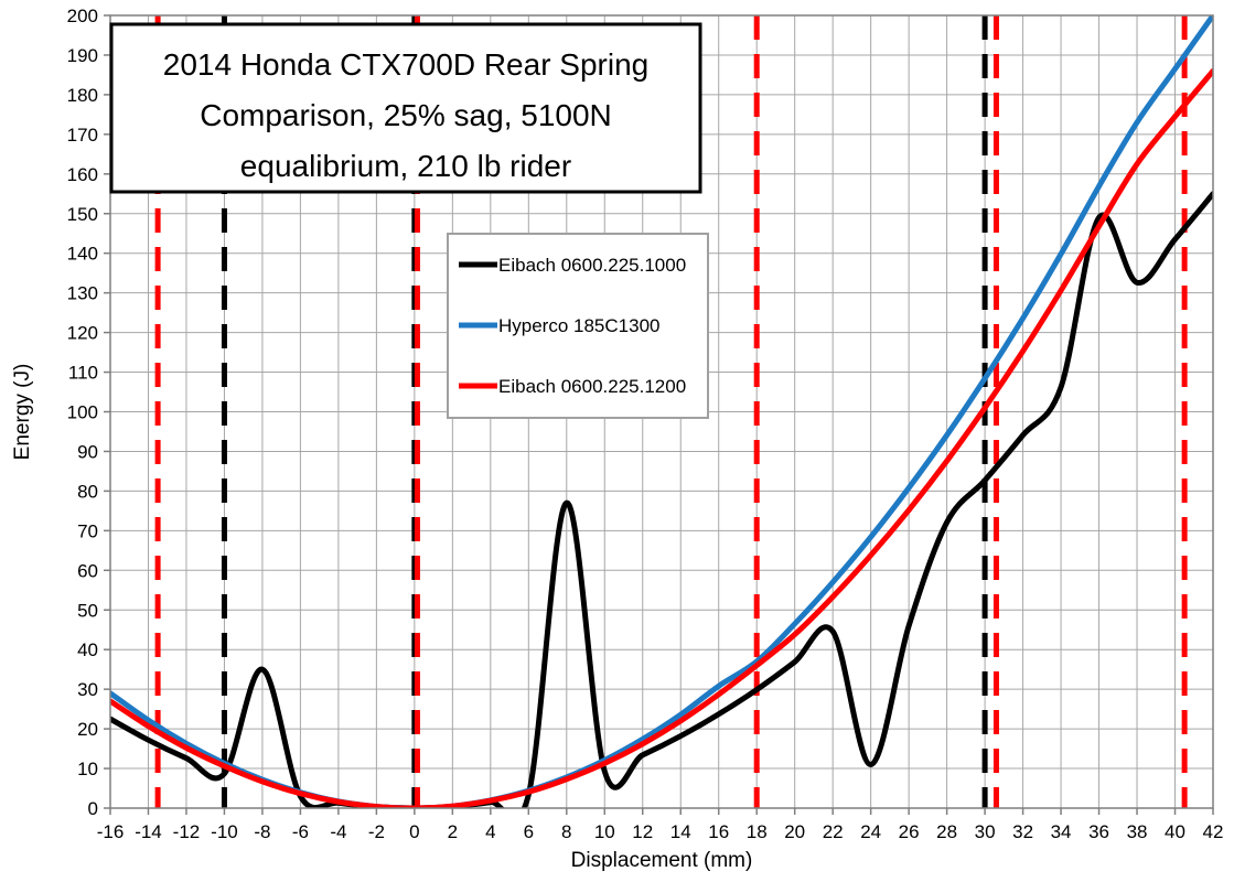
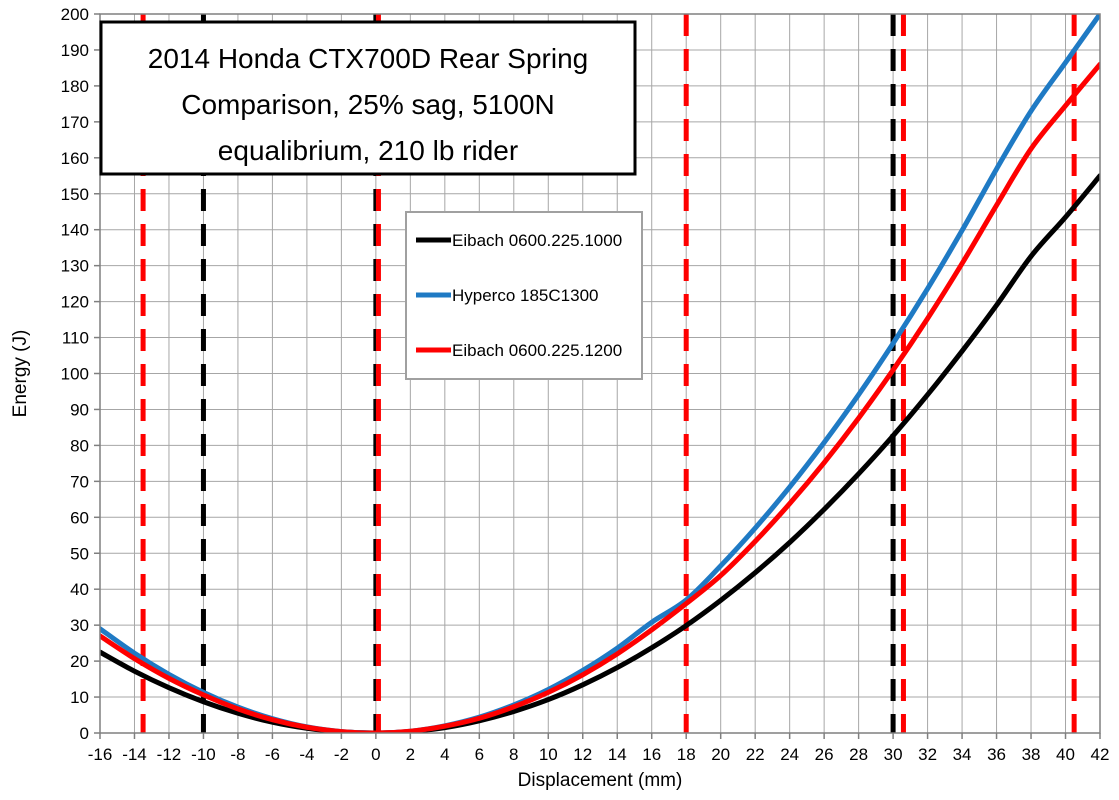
Eibach 0600.225.1000/-8: 35 -> 6
Eibach 0600.225.1000/8: 77 -> 6
Eibach 0600.225.1000/24: 11 -> 53
Eibach 0600.225.1000/26: 46 -> 62
Eibach 0600.225.1000/36: 149 -> 119
